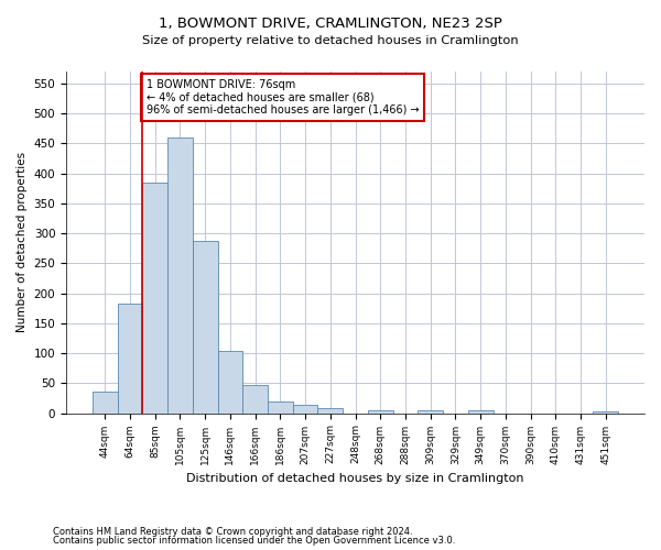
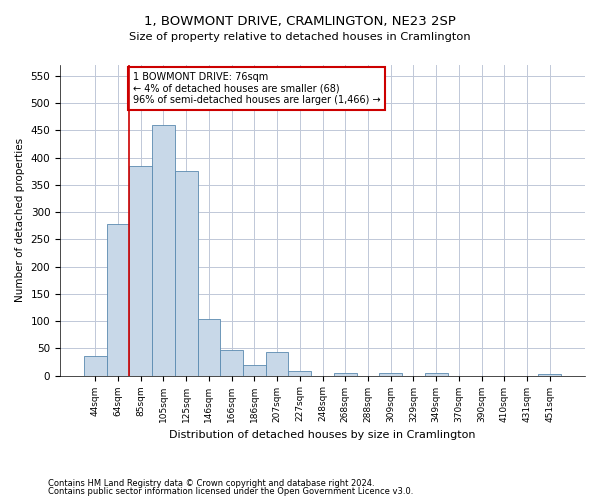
64sqm: 183 -> 278
125sqm: 288 -> 376
207sqm: 13 -> 44
